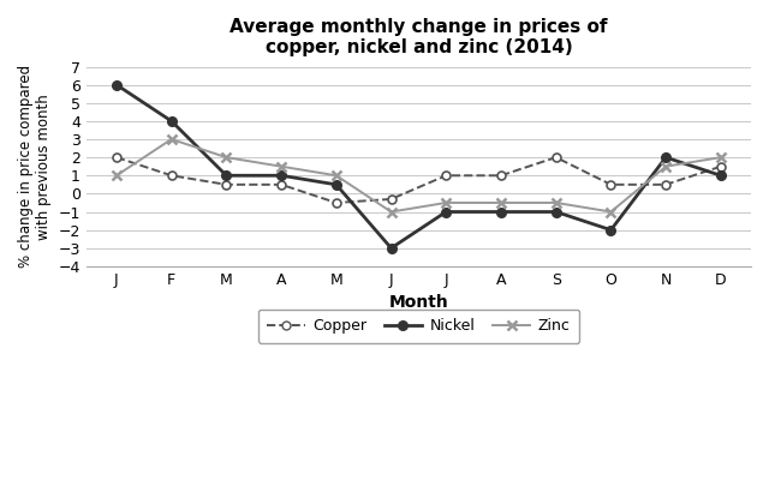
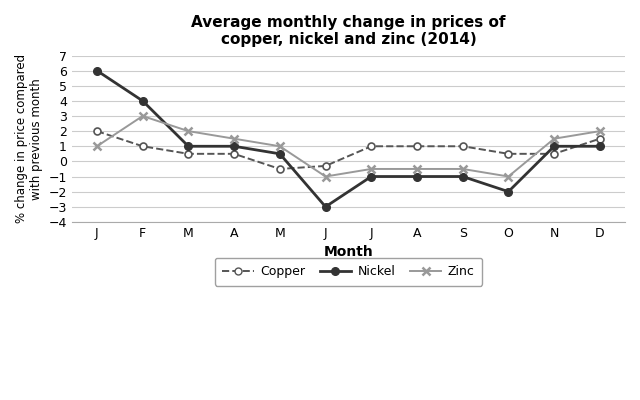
Copper/S: 2.0 -> 1.0
Nickel/N: 2.0 -> 1.0
